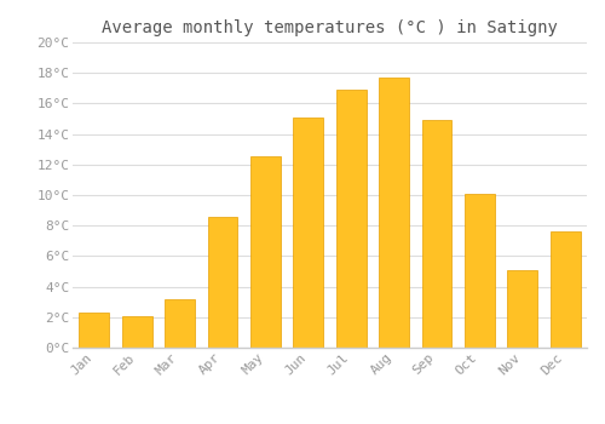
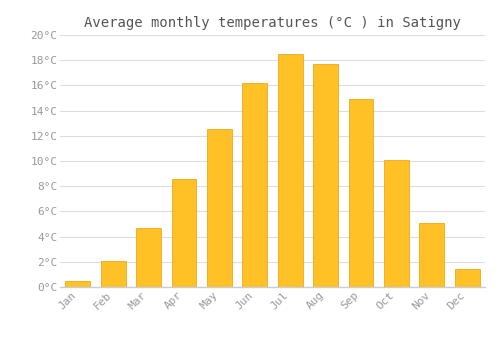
Jan: 2.3°C -> 0.5°C
Mar: 3.2°C -> 4.7°C
Jun: 15.1°C -> 16.2°C
Jul: 16.9°C -> 18.5°C
Dec: 7.6°C -> 1.4°C
